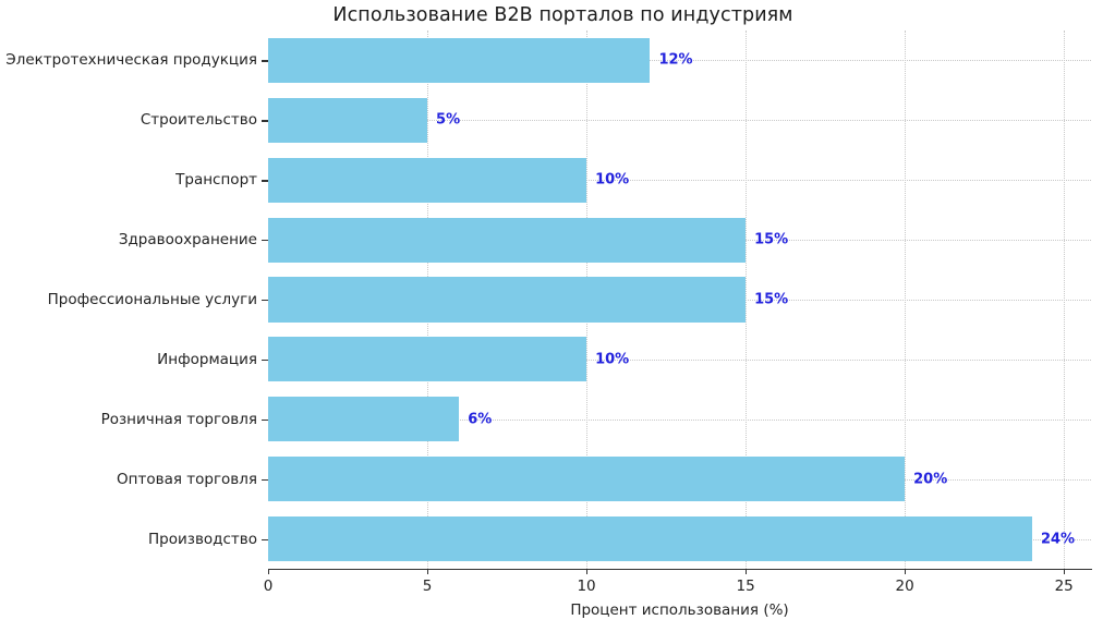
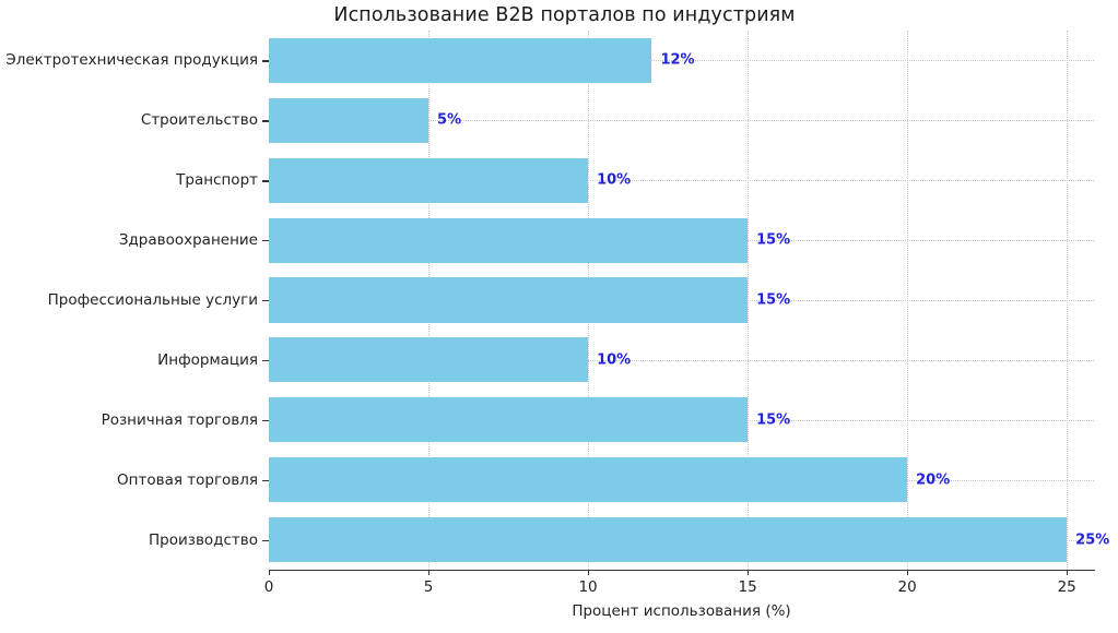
Производство: 24% -> 25%
Розничная торговля: 6% -> 15%
